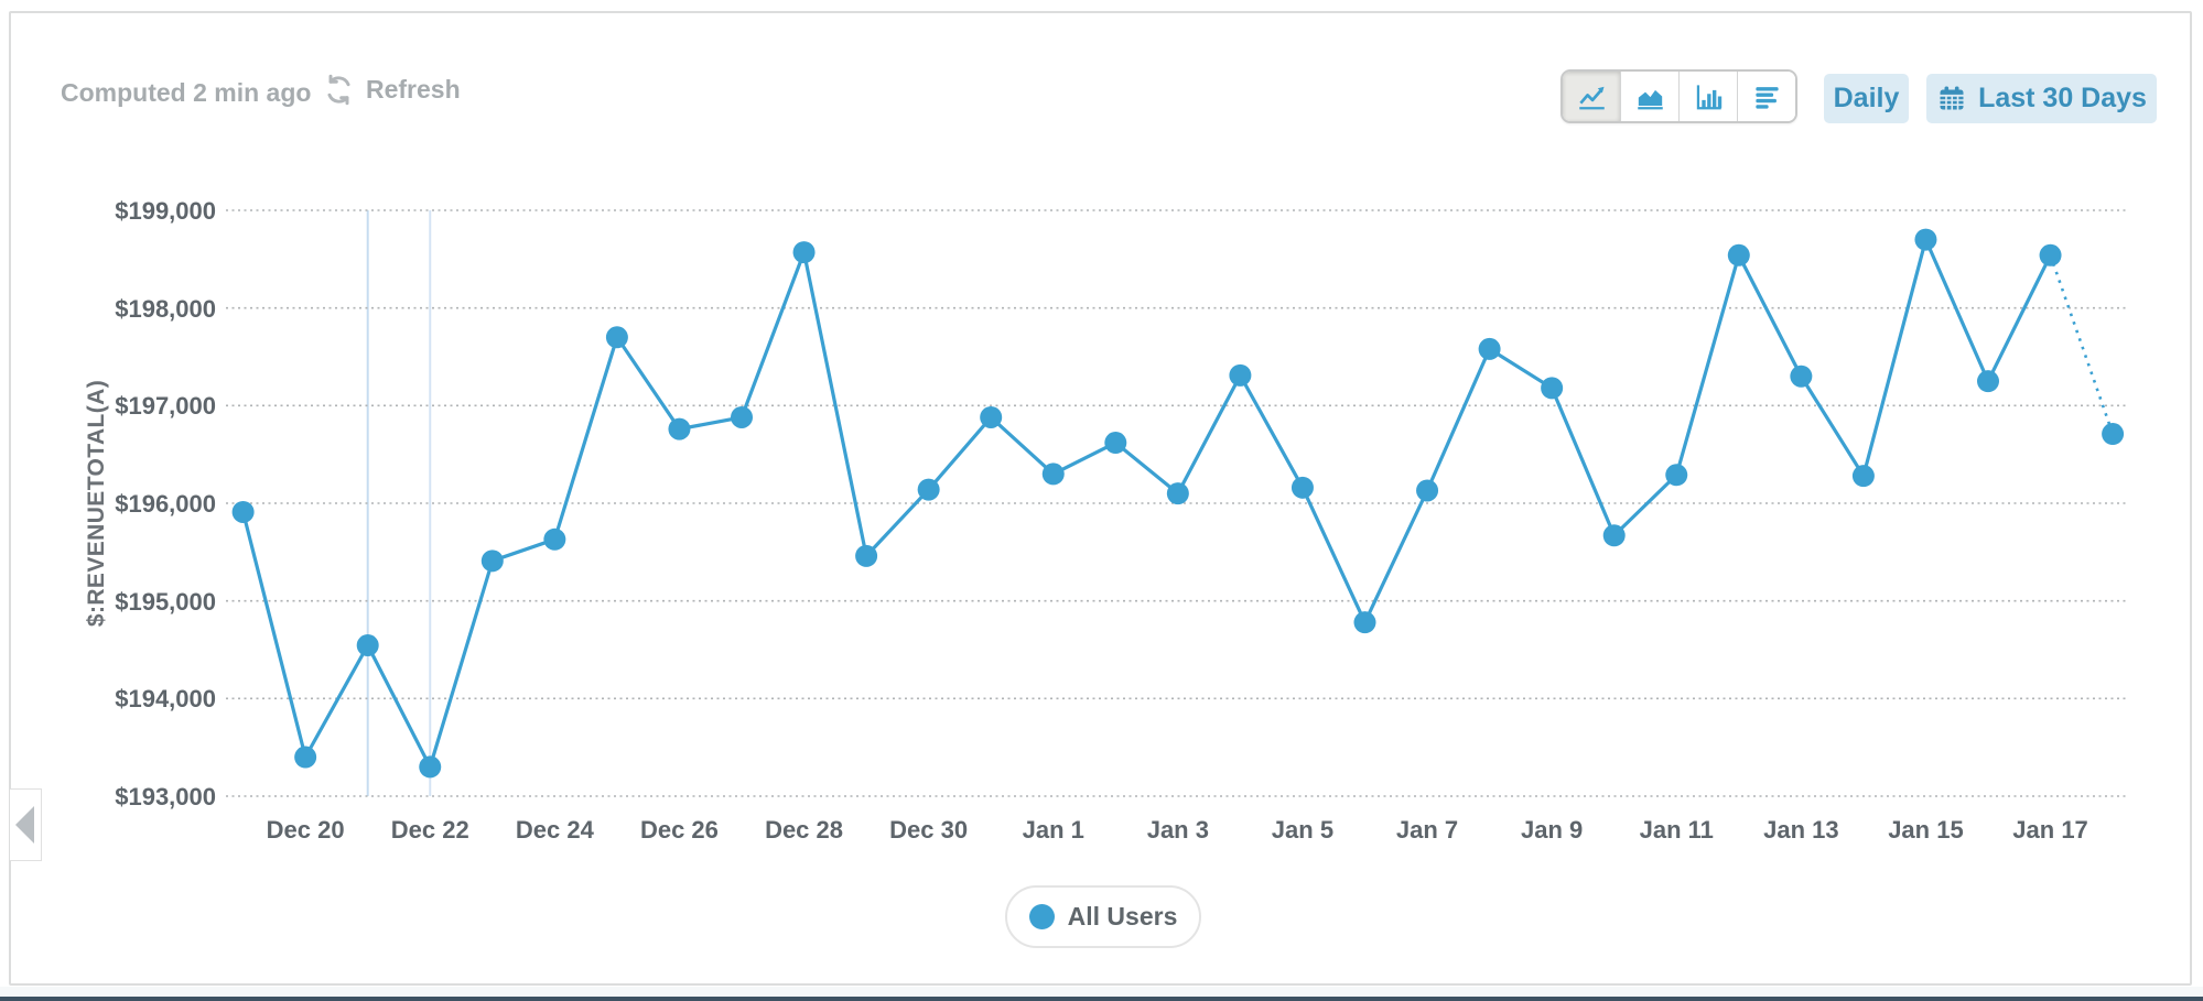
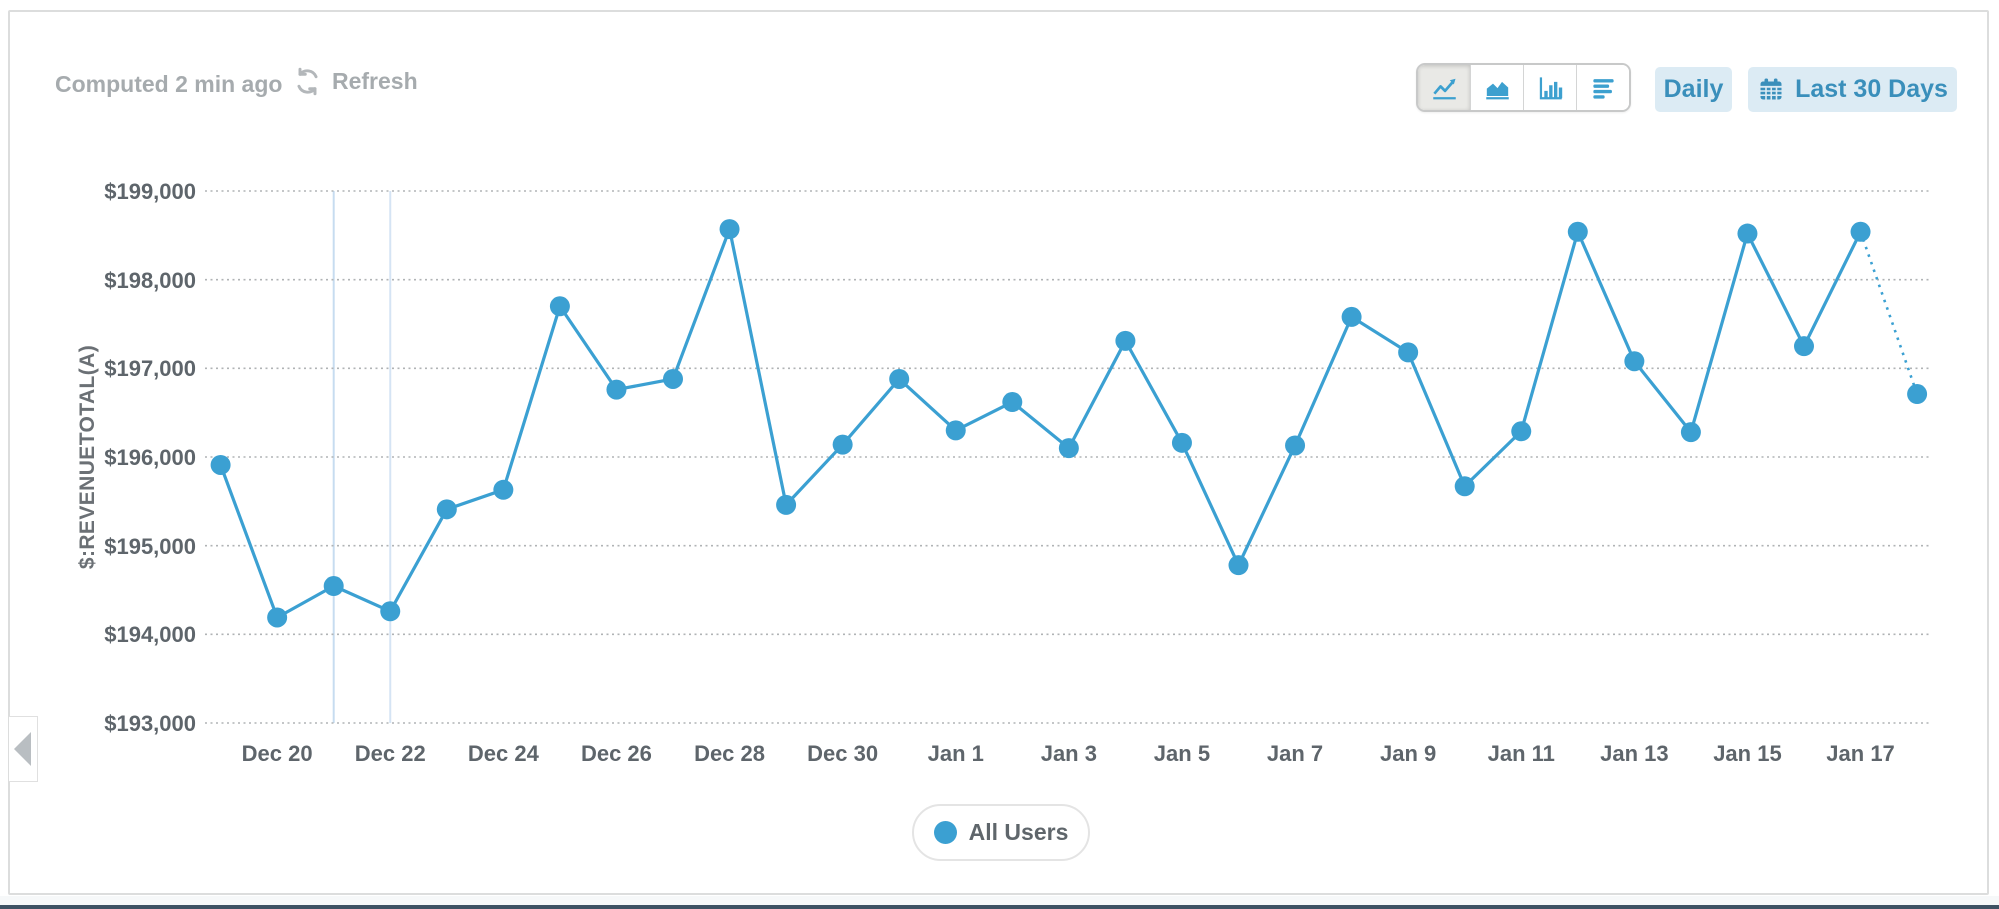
Dec 20: $193400 -> $194200
Dec 22: $193300 -> $194300
Jan 13: $197300 -> $197100
Jan 15: $198700 -> $198500
